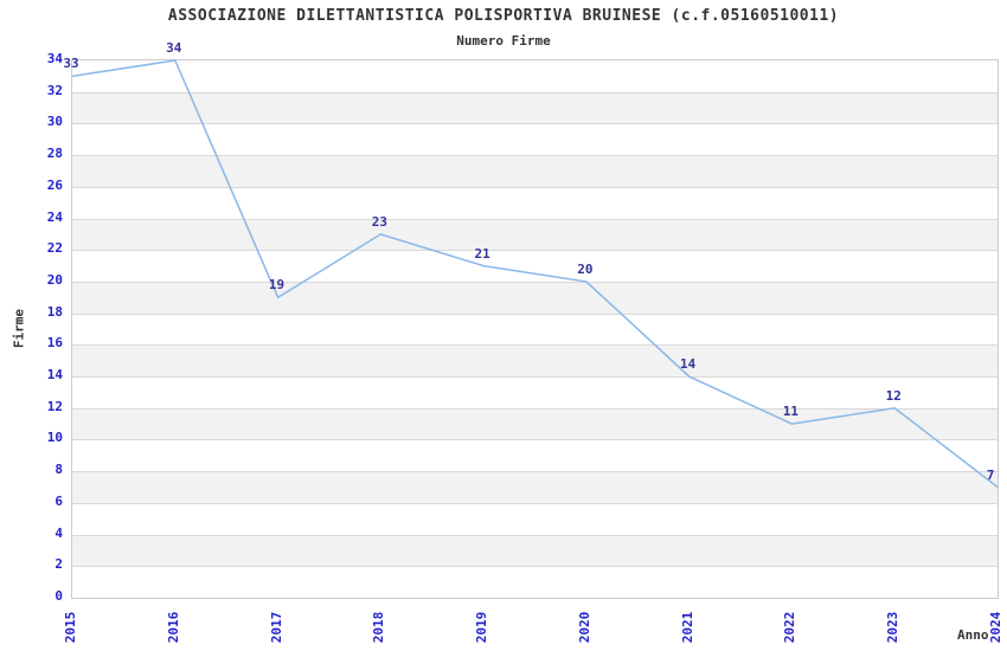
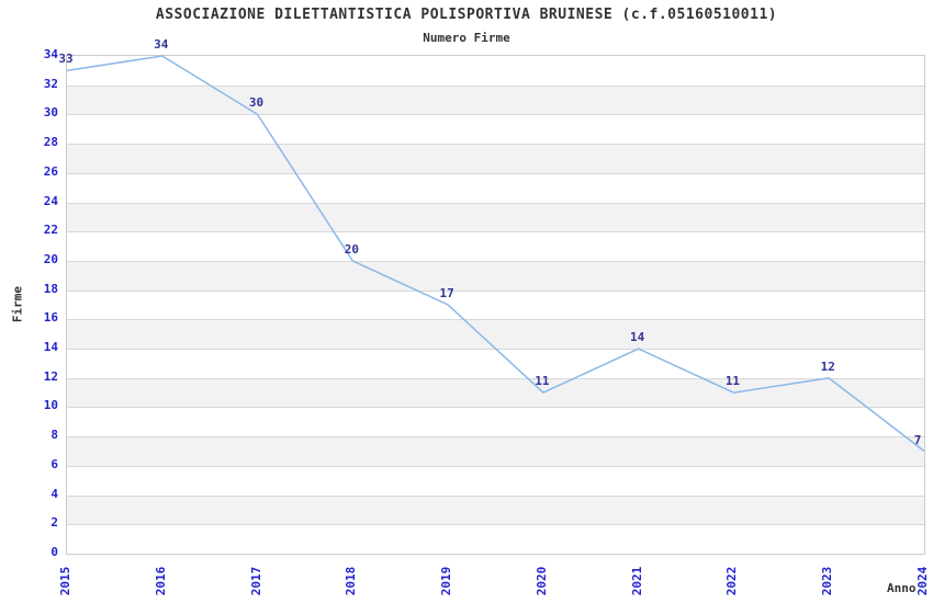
2017: 19 -> 30
2018: 23 -> 20
2019: 21 -> 17
2020: 20 -> 11
